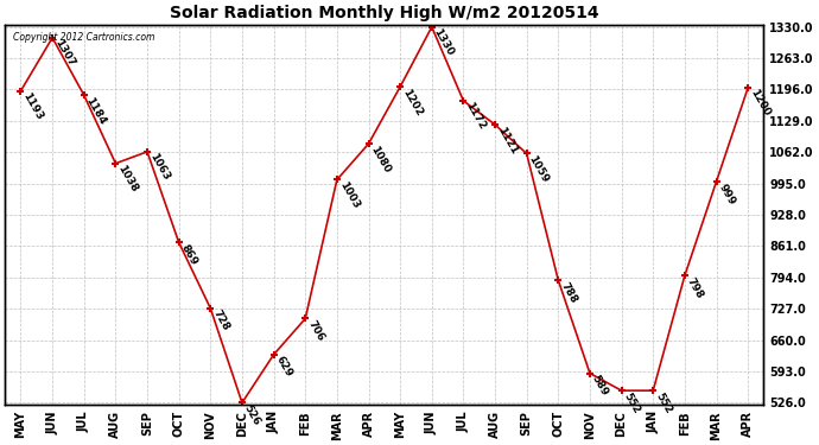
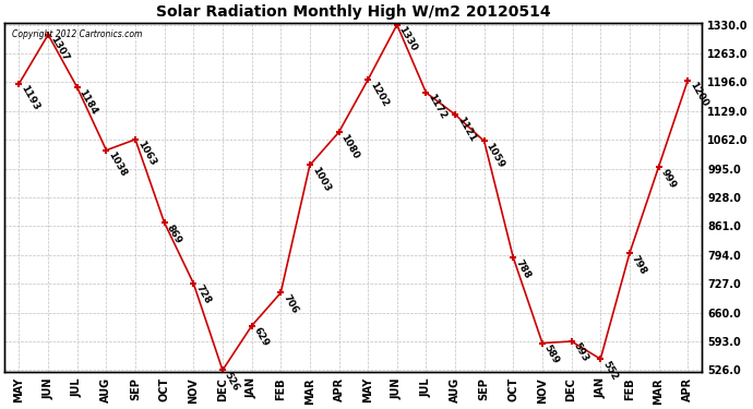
DEC: 552 -> 593
